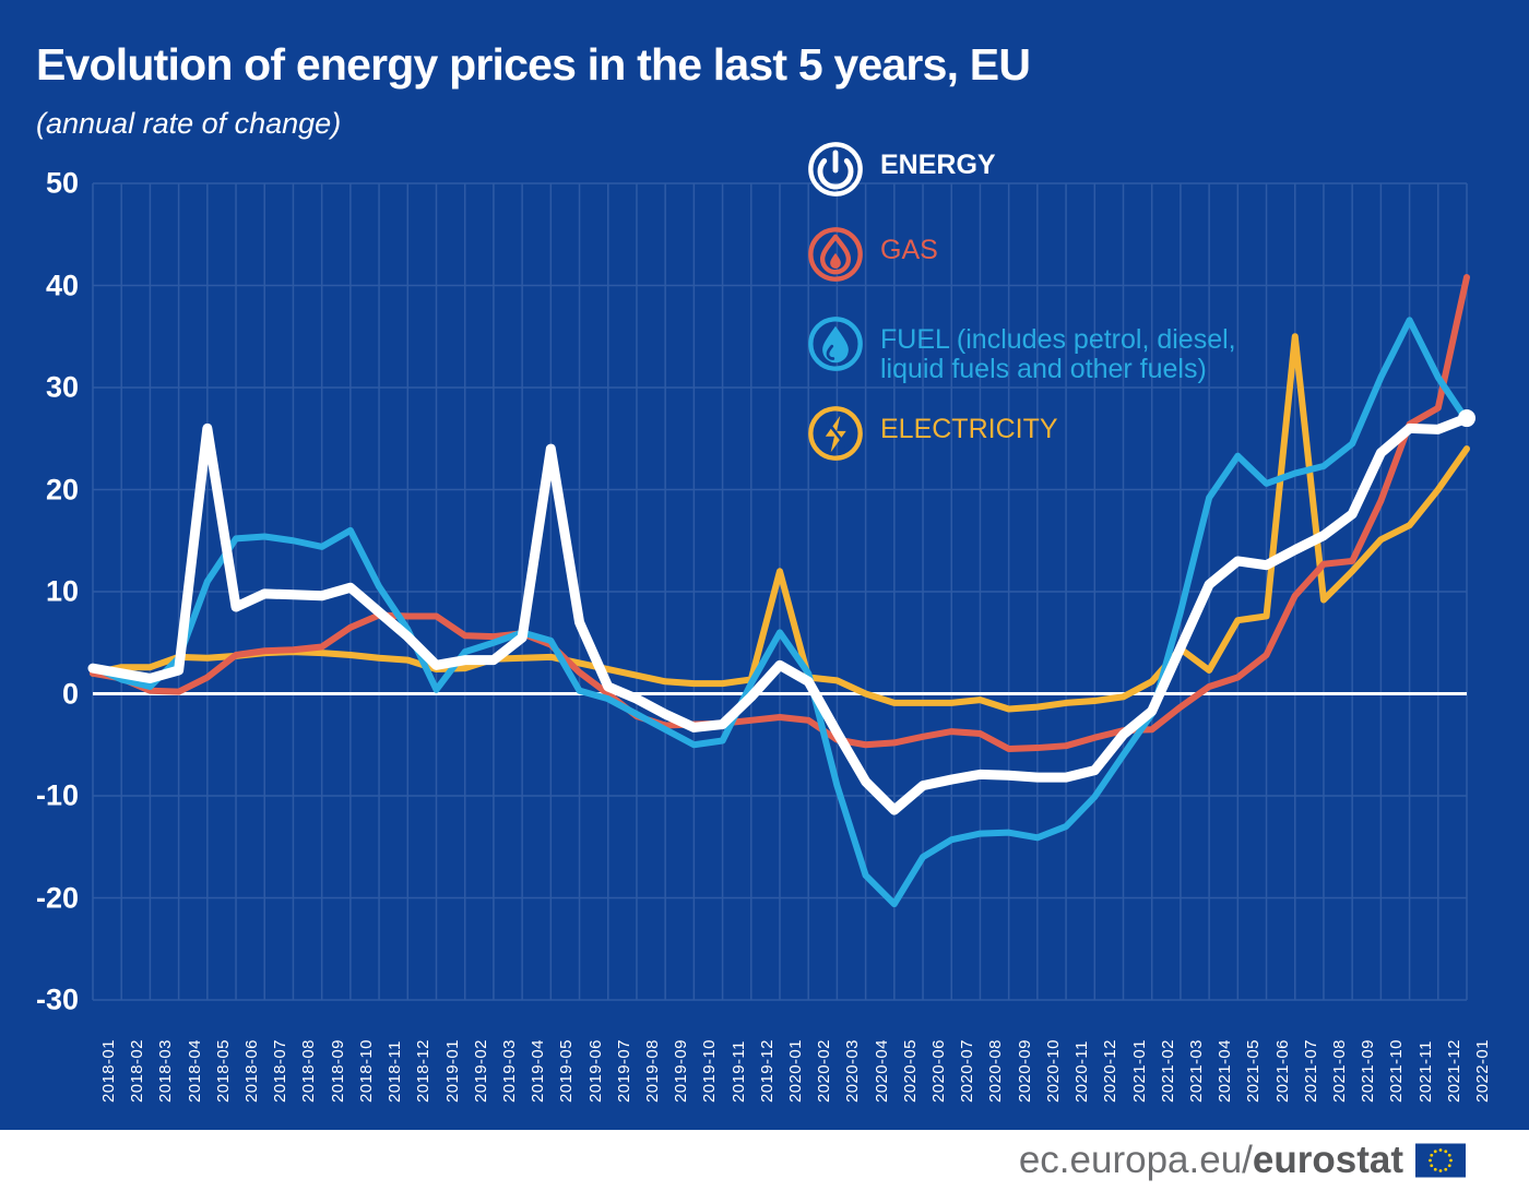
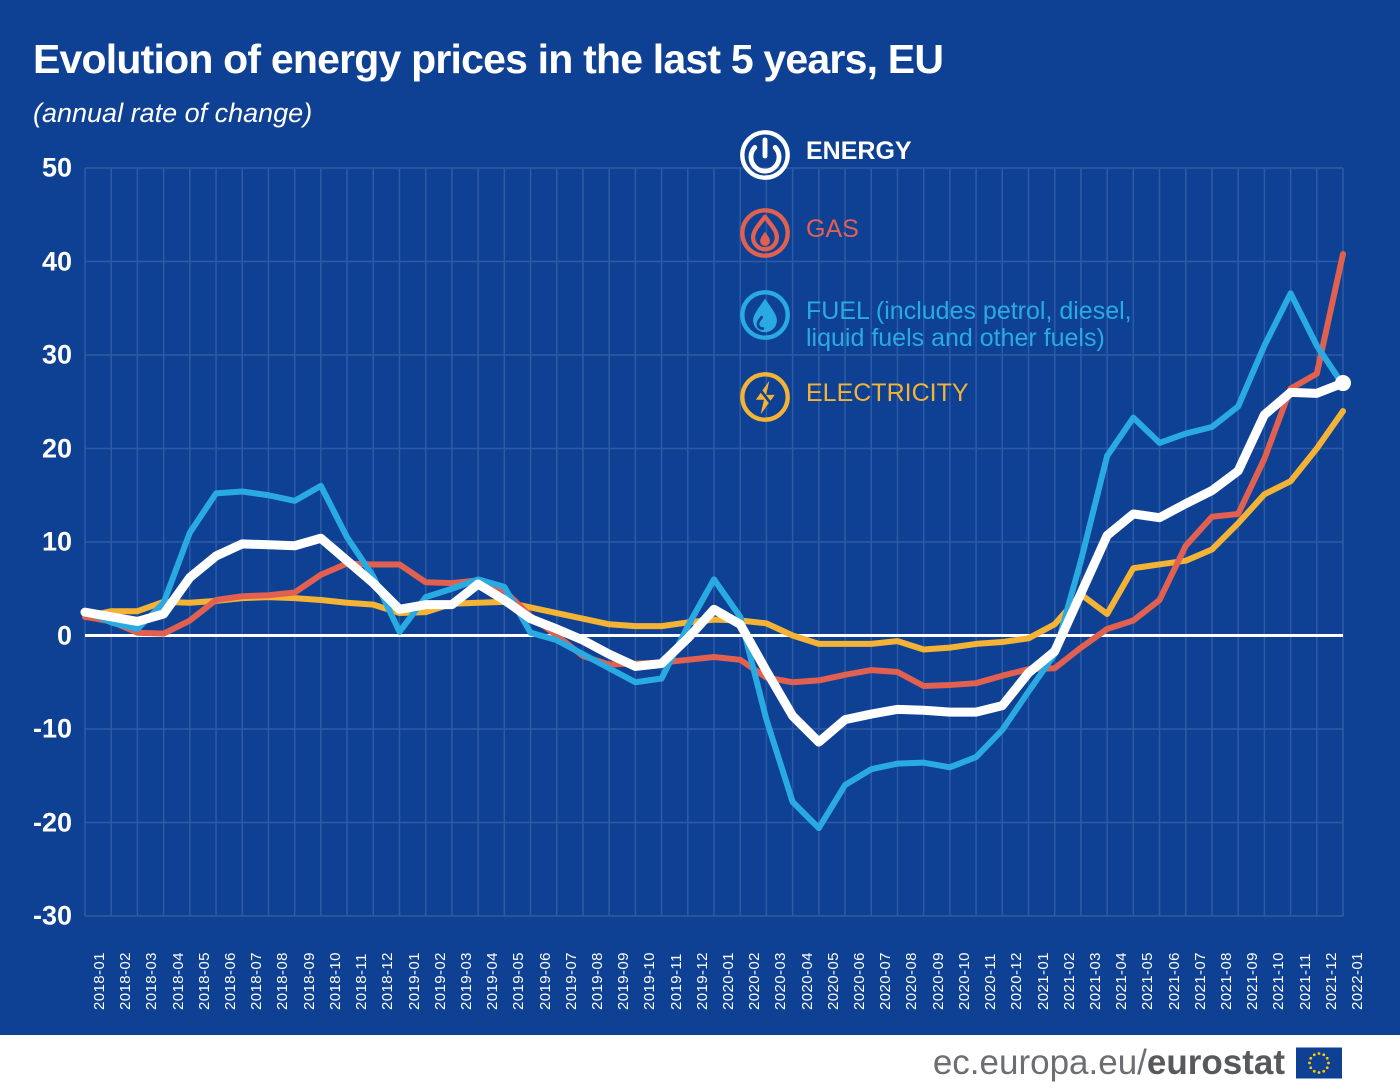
ENERGY/2018-05: 26 -> 6
ENERGY/2019-05: 24 -> 4
ENERGY/2019-06: 7 -> 2
ELECTRICITY/2020-01: 12 -> 2
ELECTRICITY/2021-07: 35 -> 8
